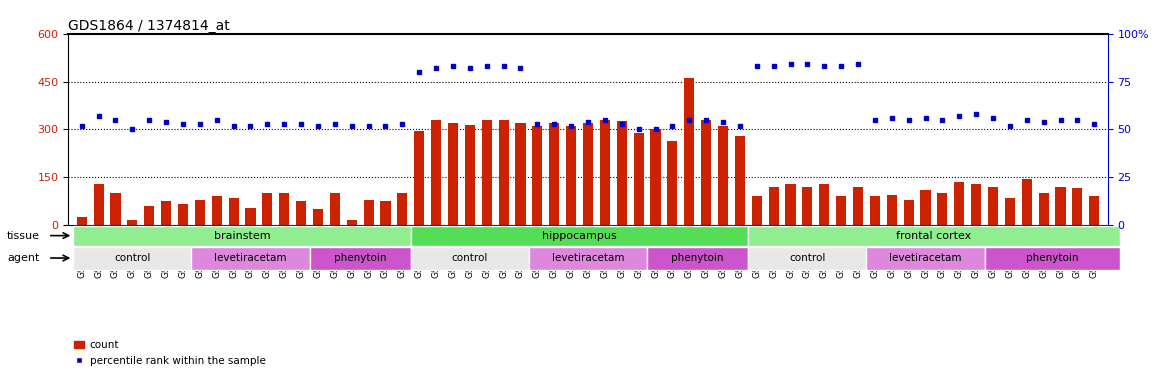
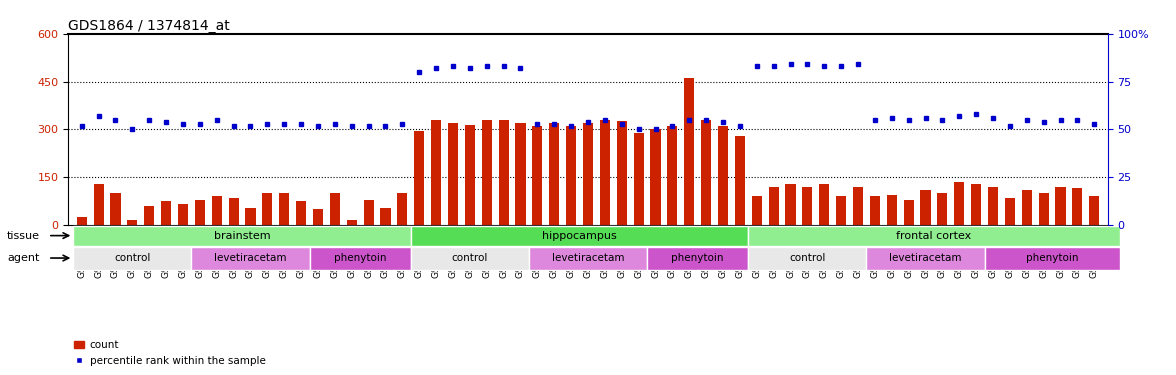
count/GSM53416: 75 -> 55
count/GSM53420: 265 -> 310
count/GSM53463: 145 -> 110
